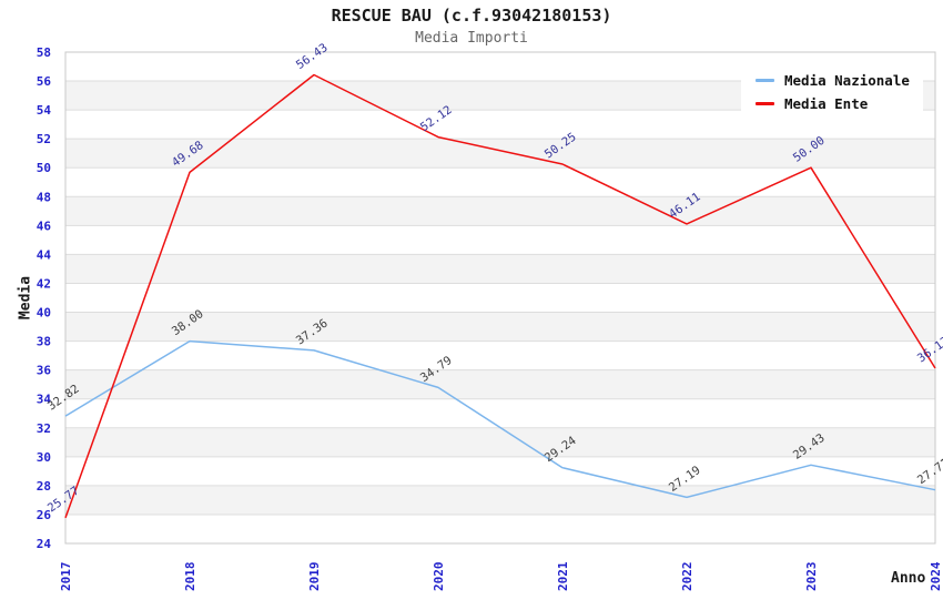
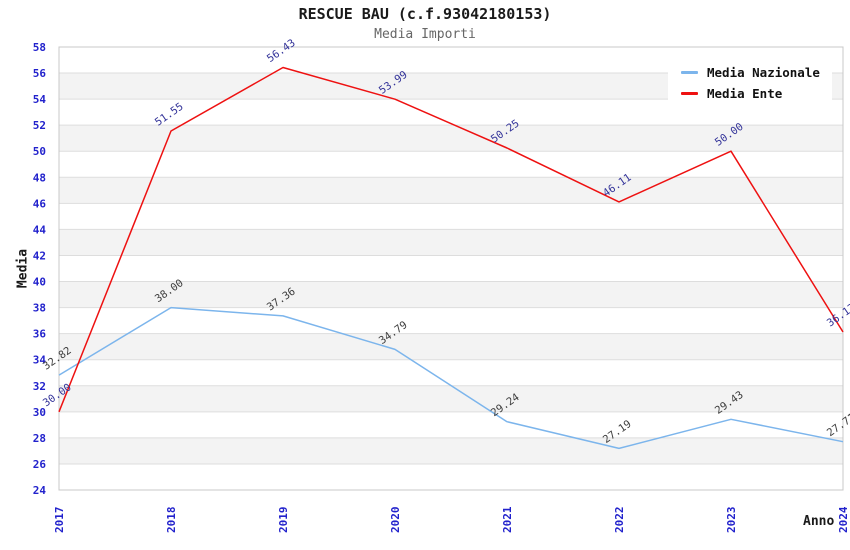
Media Ente/2017: 25.77 -> 30.00
Media Ente/2018: 49.68 -> 51.55
Media Ente/2020: 52.12 -> 53.99
